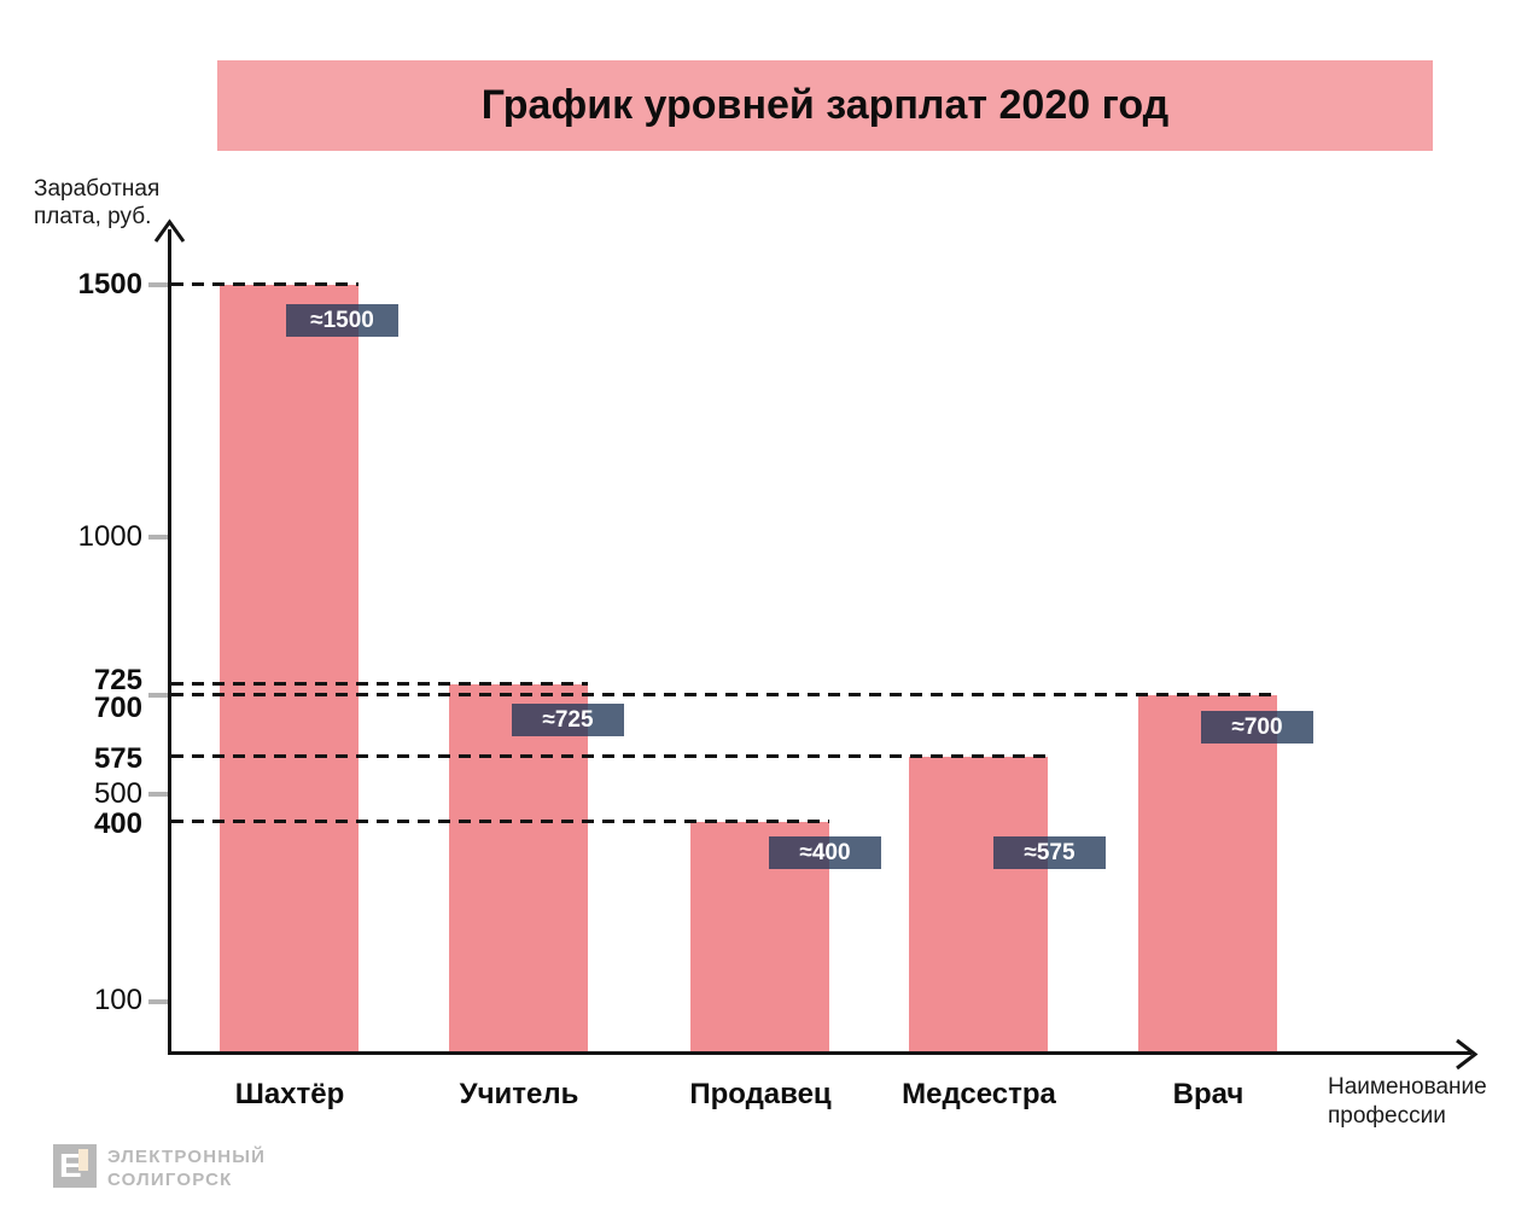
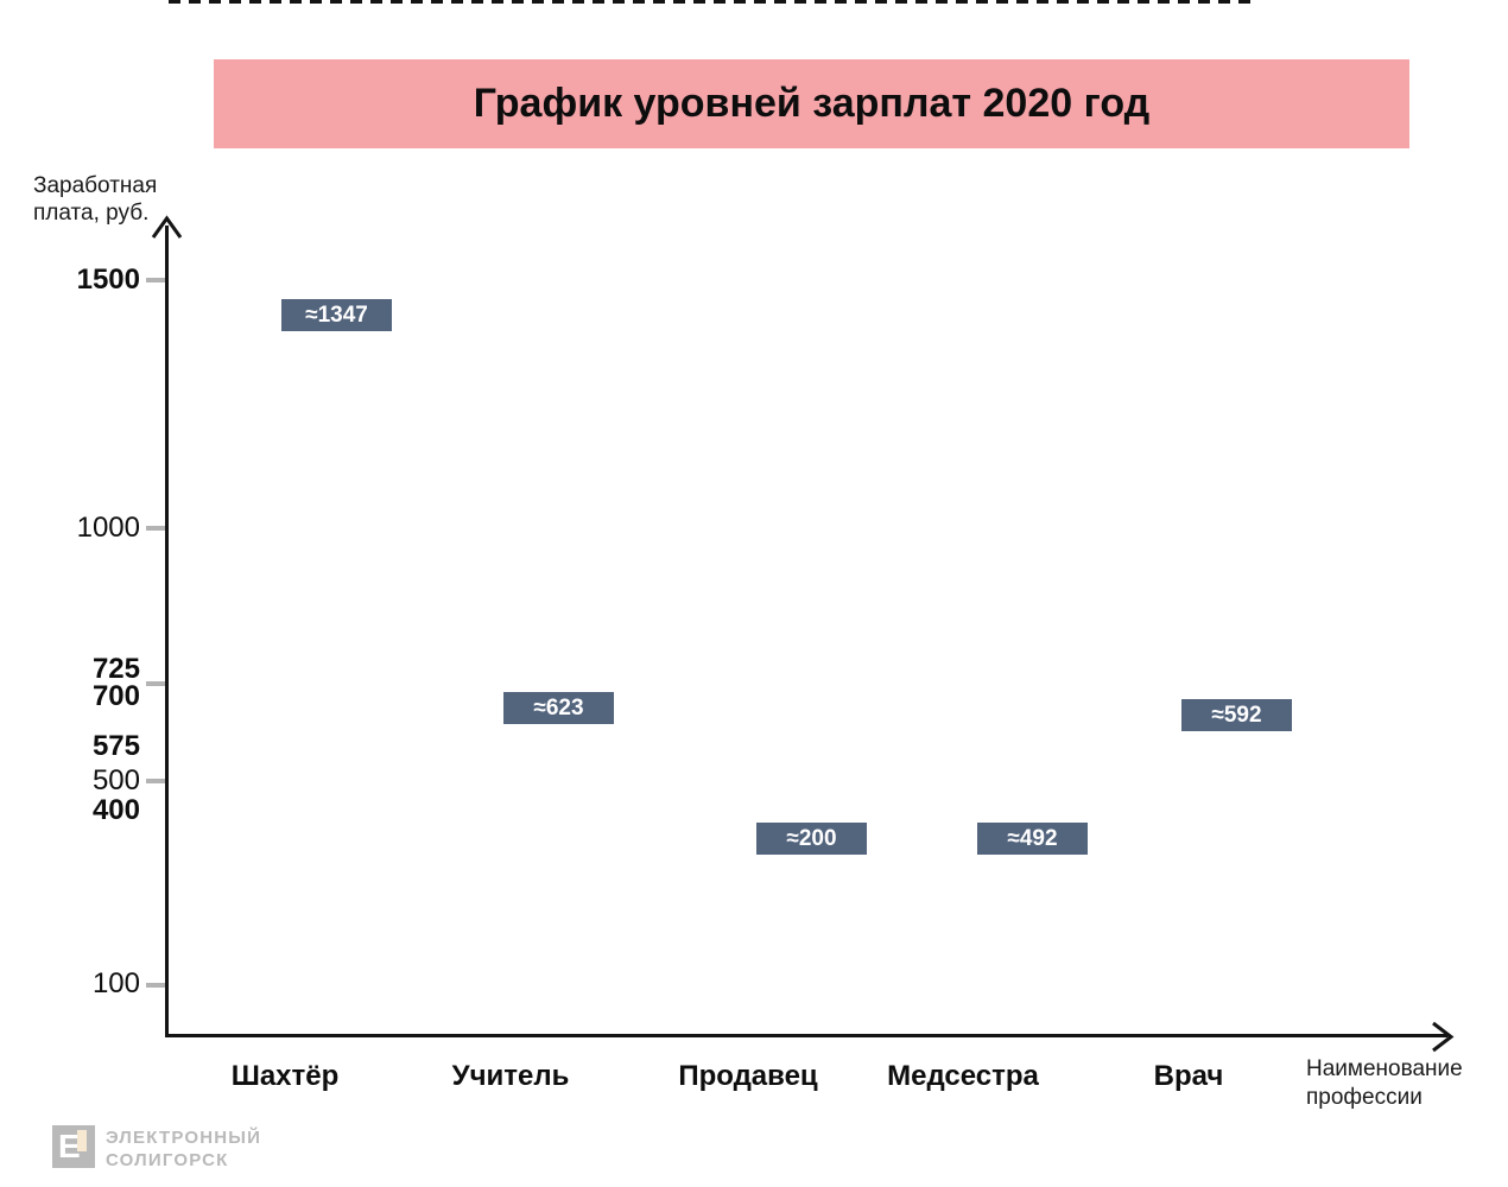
Шахтёр: 1500 -> 1347
Учитель: 725 -> 623
Продавец: 400 -> 200
Медсестра: 575 -> 492
Врач: 700 -> 592
